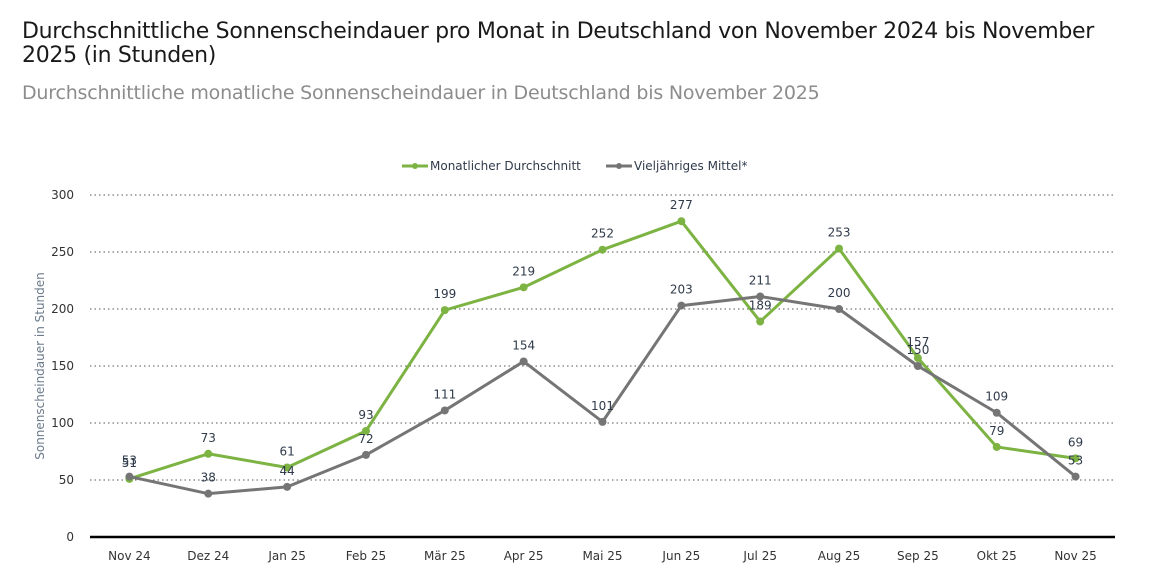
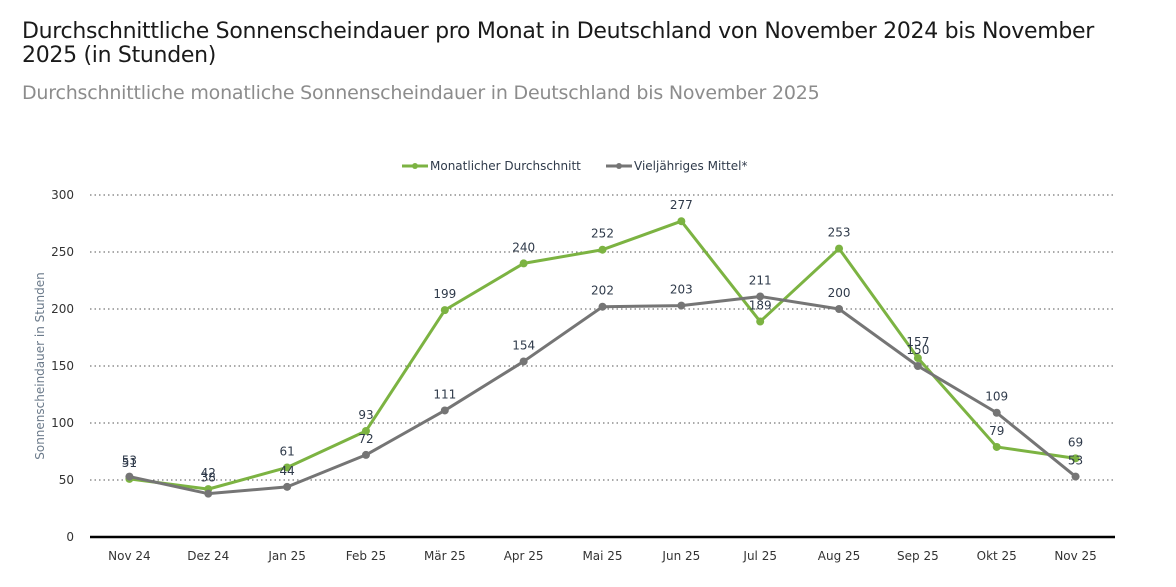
Monatlicher Durchschnitt/Dez 24: 73 -> 42
Monatlicher Durchschnitt/Apr 25: 219 -> 240
Vieljähriges Mittel*/Mai 25: 101 -> 202
